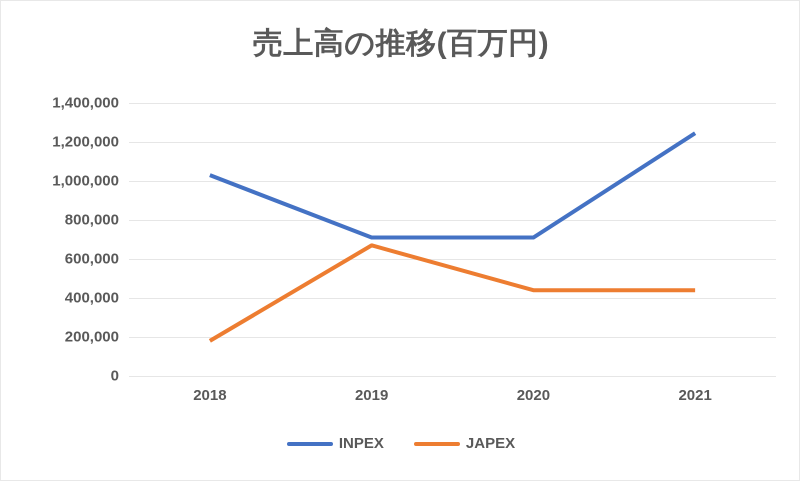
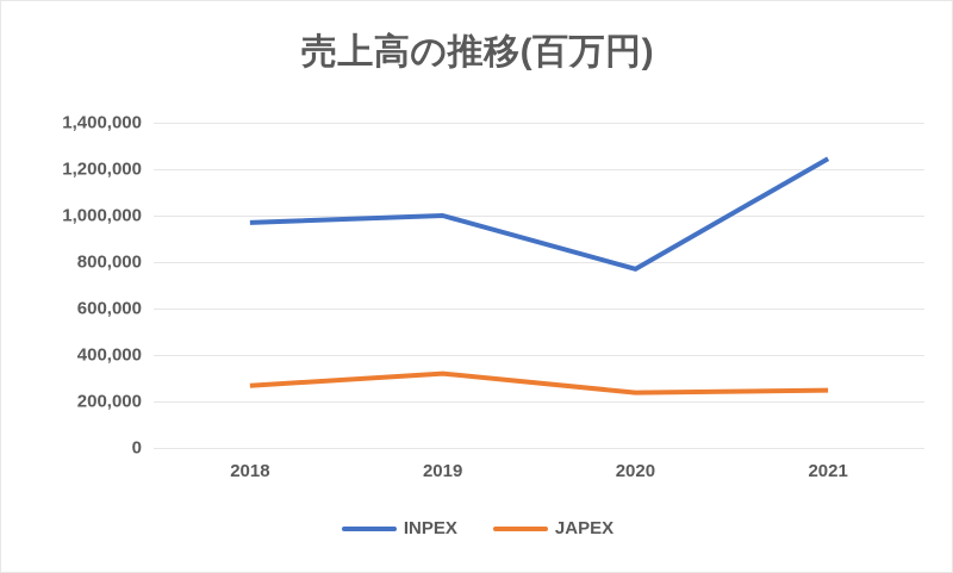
INPEX/2018: 1030000 -> 970000
JAPEX/2018: 180000 -> 270000
INPEX/2019: 710000 -> 1000000
JAPEX/2019: 670000 -> 320000
INPEX/2020: 710000 -> 770000
JAPEX/2020: 440000 -> 240000
JAPEX/2021: 440000 -> 250000
